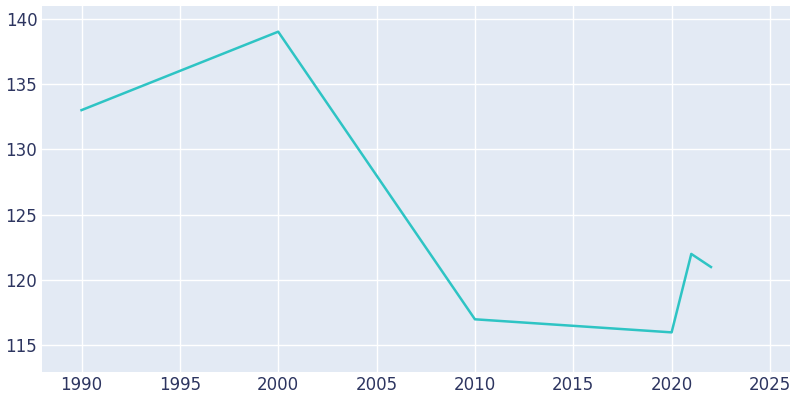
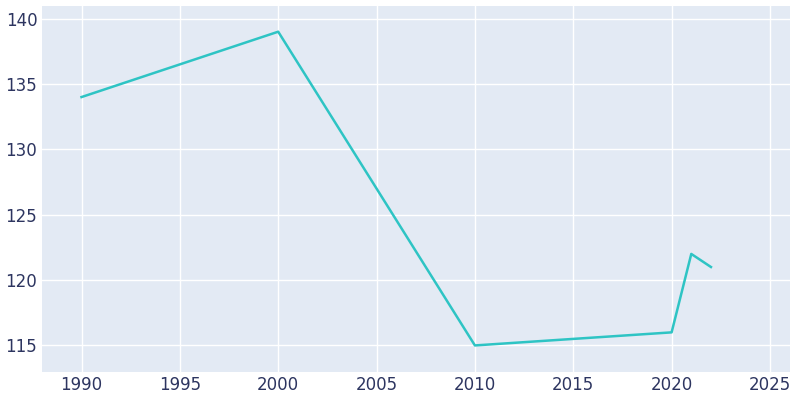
1990: 133 -> 134
2010: 117 -> 115
